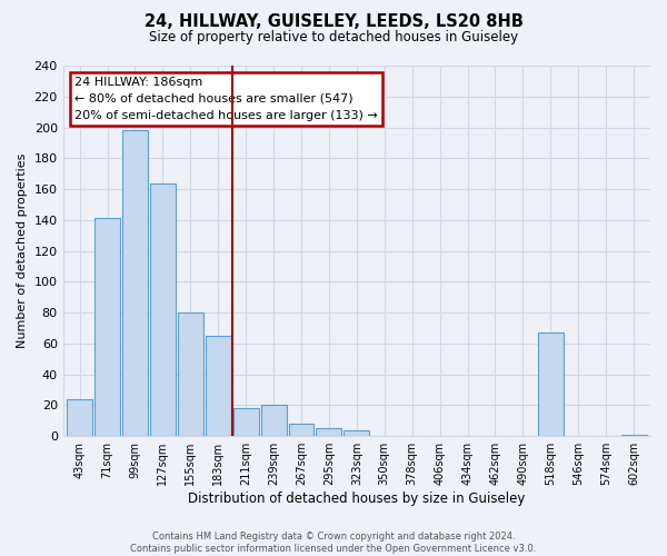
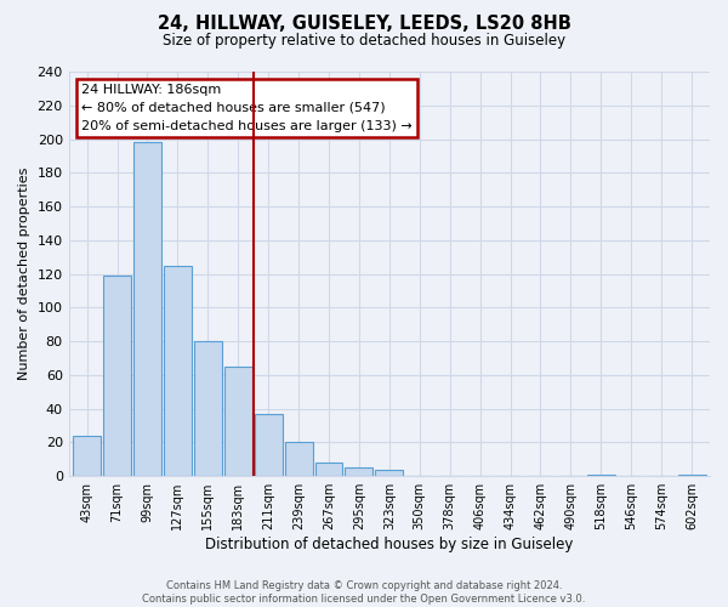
71sqm: 141 -> 119
127sqm: 164 -> 125
211sqm: 18 -> 37
518sqm: 67 -> 1
